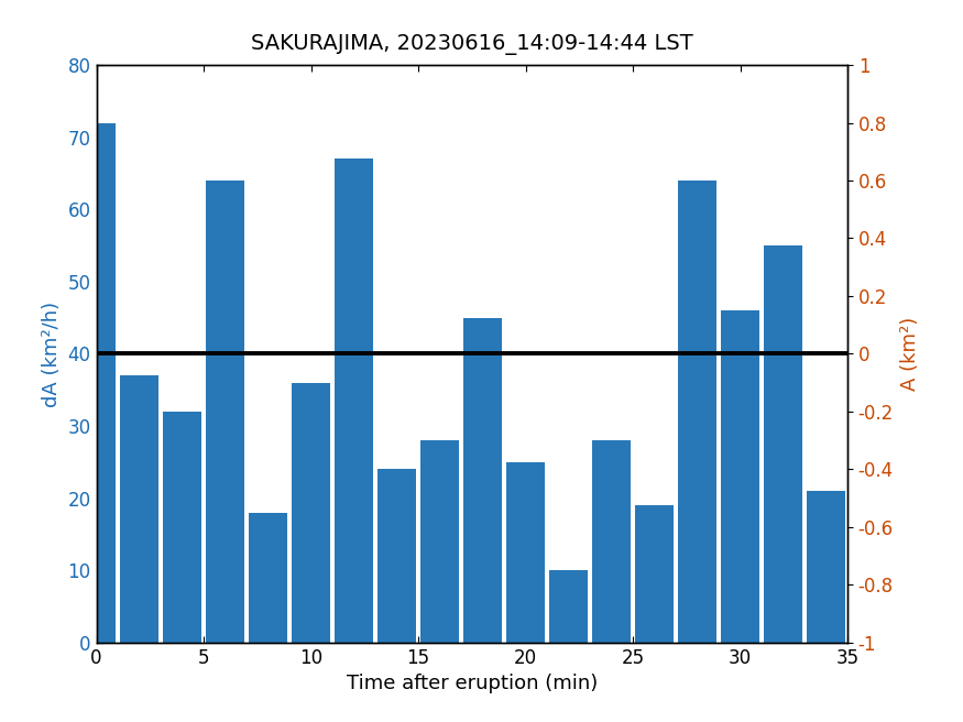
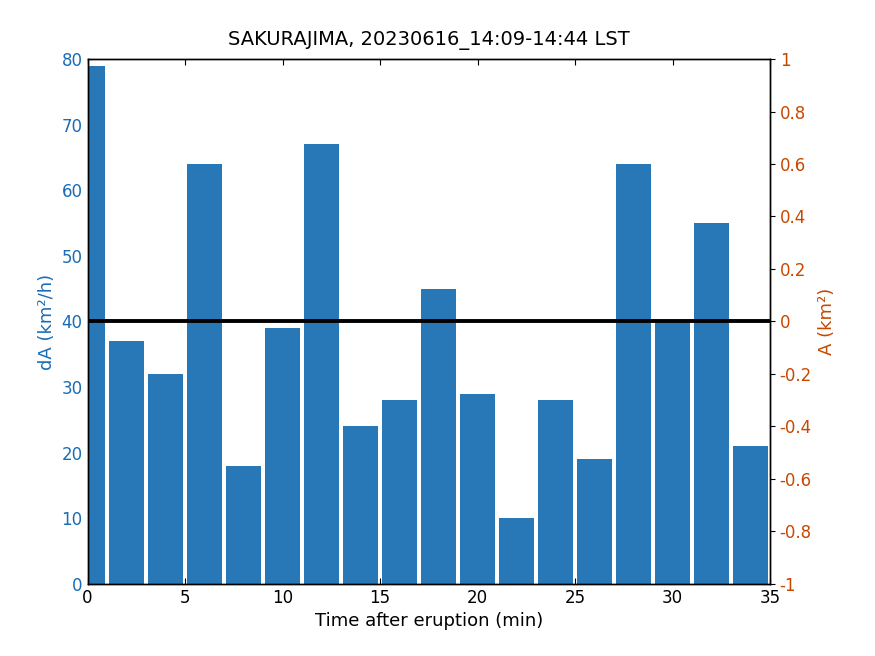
0: 72 -> 79
10: 36 -> 39
20: 25 -> 29
30: 46 -> 40
